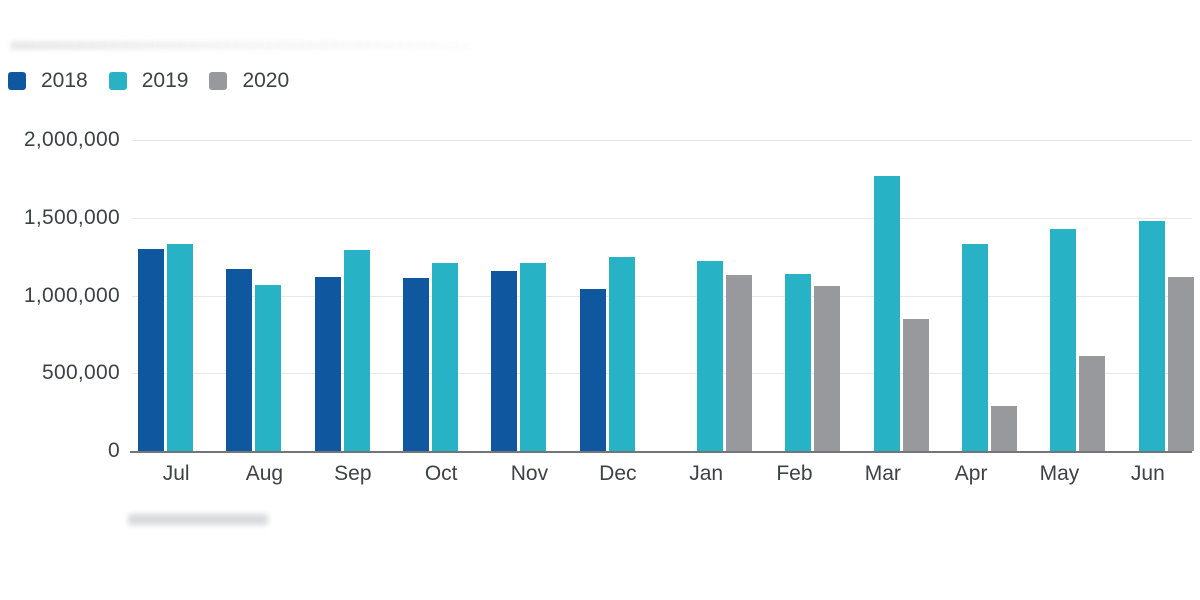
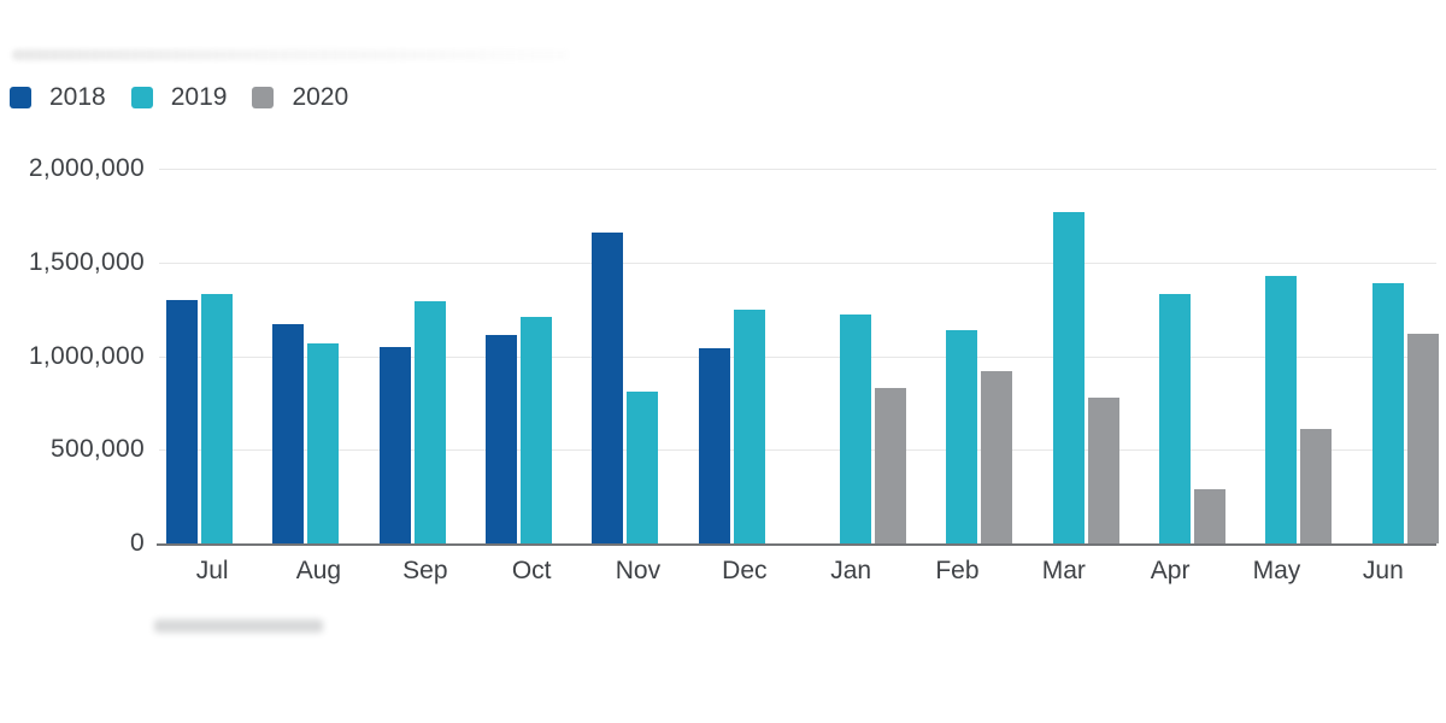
2018/Sep: 1120000 -> 1050000
2018/Nov: 1160000 -> 1660000
2019/Nov: 1210000 -> 810000
2020/Jan: 1130000 -> 830000
2020/Feb: 1060000 -> 920000
2020/Mar: 850000 -> 780000
2019/Jun: 1480000 -> 1390000
